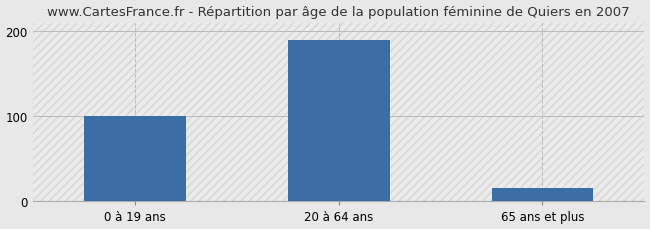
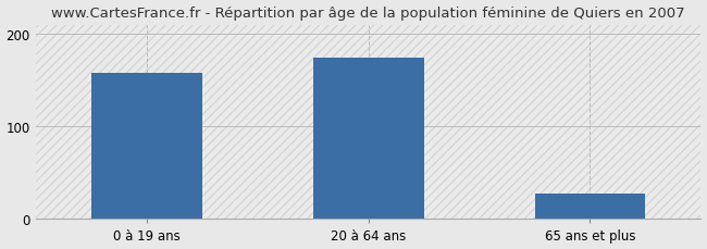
0 à 19 ans: 101 -> 158
20 à 64 ans: 190 -> 174
65 ans et plus: 16 -> 28
